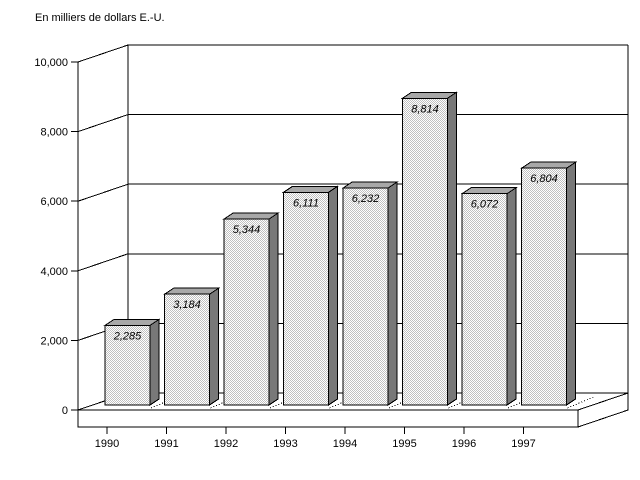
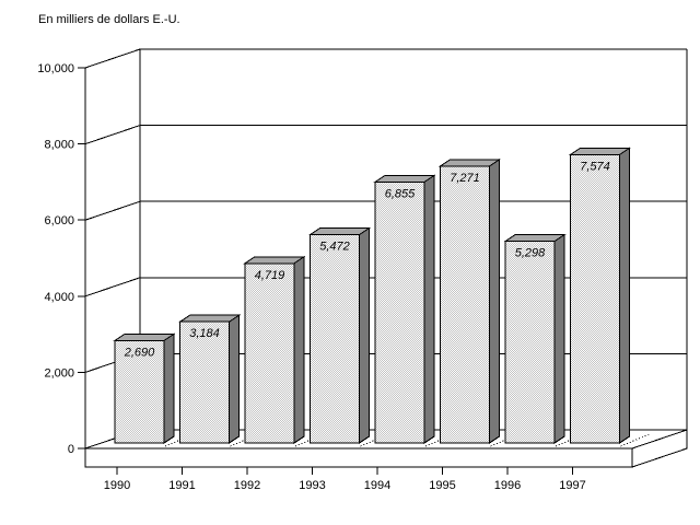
1990: 2,285 -> 2,690
1992: 5,344 -> 4,719
1993: 6,111 -> 5,472
1994: 6,232 -> 6,855
1995: 8,814 -> 7,271
1996: 6,072 -> 5,298
1997: 6,804 -> 7,574
